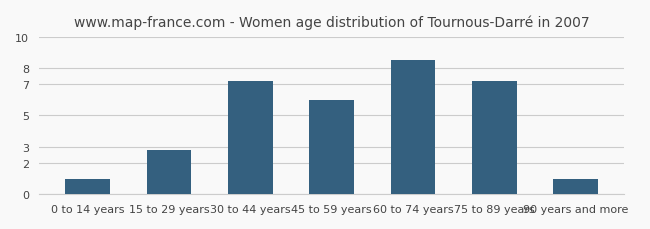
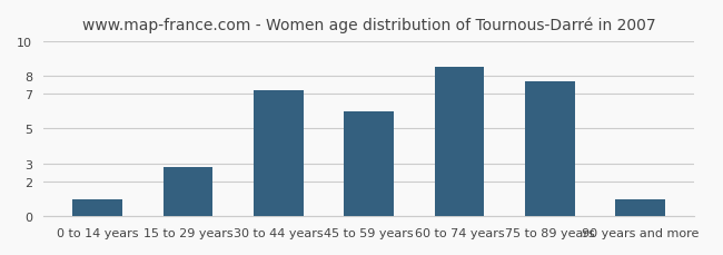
75 to 89 years: 7.2 -> 7.7
